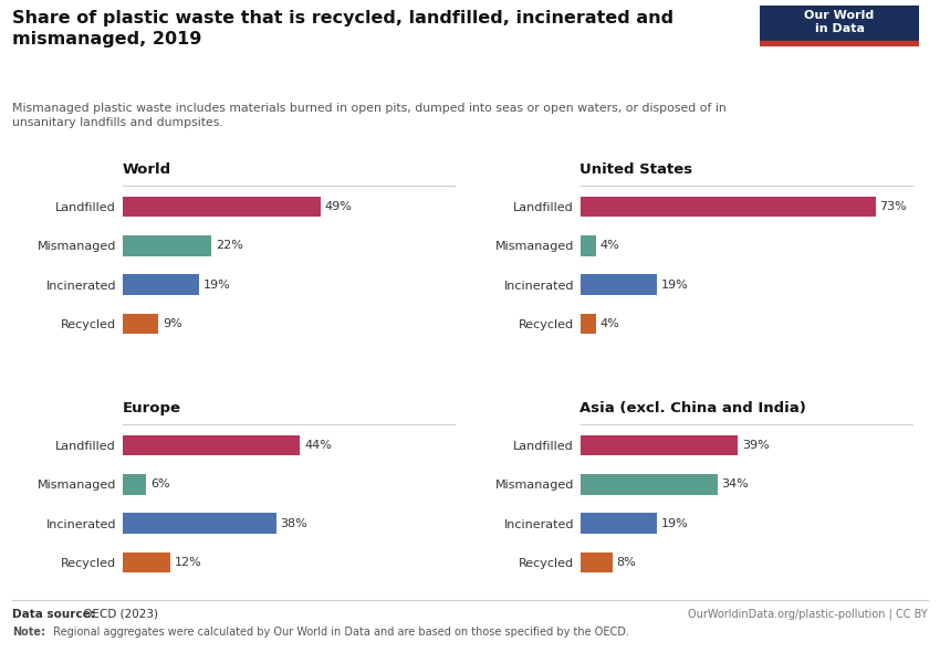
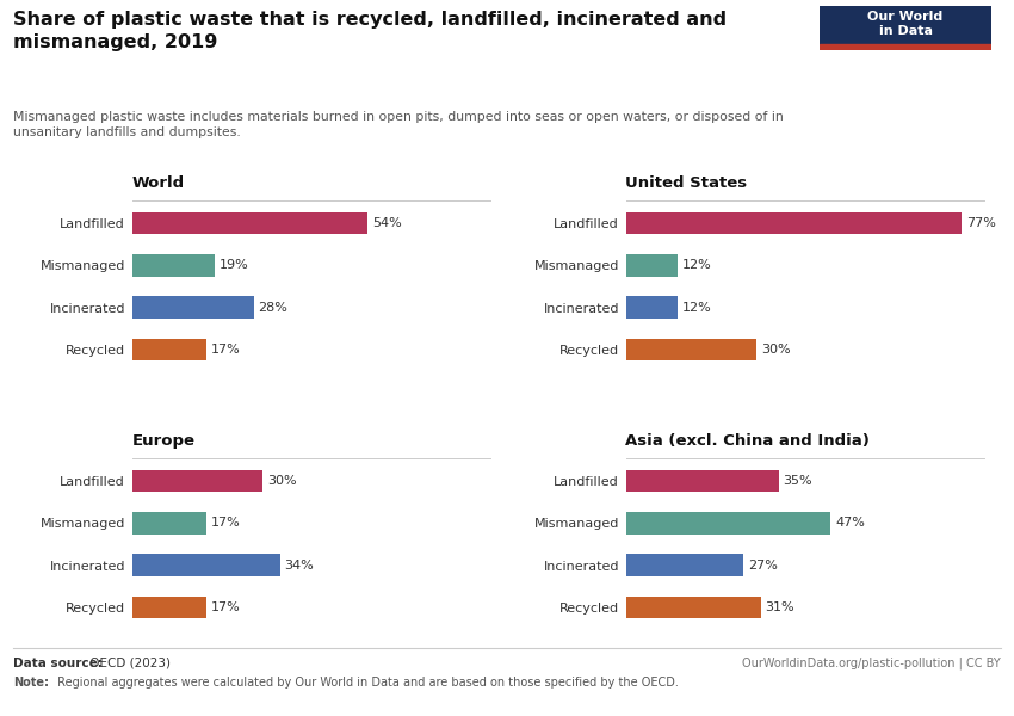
World/Landfilled: 49% -> 54%
World/Mismanaged: 22% -> 19%
World/Incinerated: 19% -> 28%
World/Recycled: 9% -> 17%
United States/Landfilled: 73% -> 77%
United States/Mismanaged: 4% -> 12%
United States/Incinerated: 19% -> 12%
United States/Recycled: 4% -> 30%
Europe/Landfilled: 44% -> 30%
Europe/Mismanaged: 6% -> 17%
Europe/Incinerated: 38% -> 34%
Europe/Recycled: 12% -> 17%
Asia (excl. China and India)/Landfilled: 39% -> 35%
Asia (excl. China and India)/Mismanaged: 34% -> 47%
Asia (excl. China and India)/Incinerated: 19% -> 27%
Asia (excl. China and India)/Recycled: 8% -> 31%
